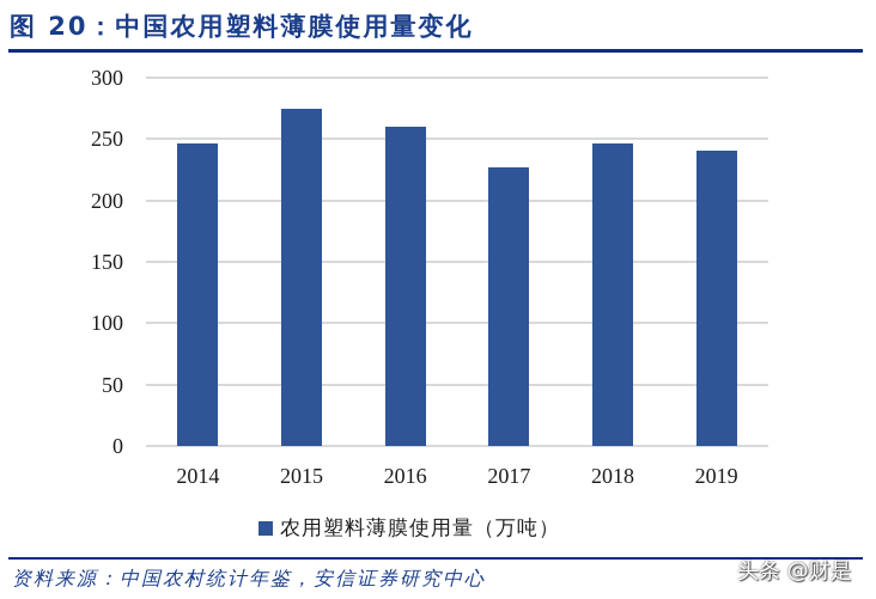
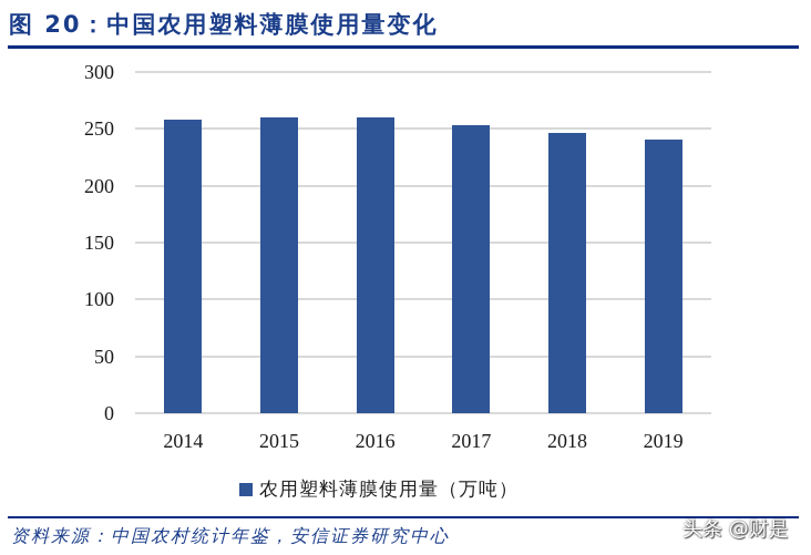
2014: 246 -> 258
2015: 275 -> 260
2017: 227 -> 253
